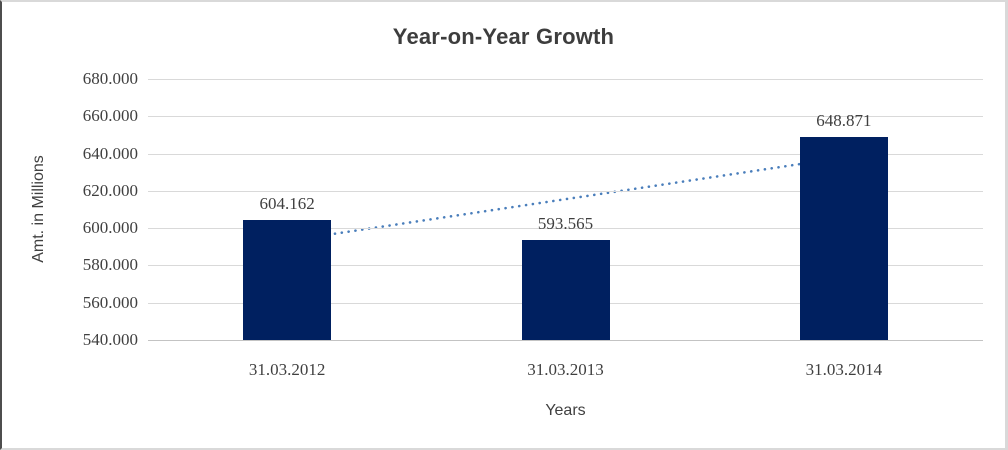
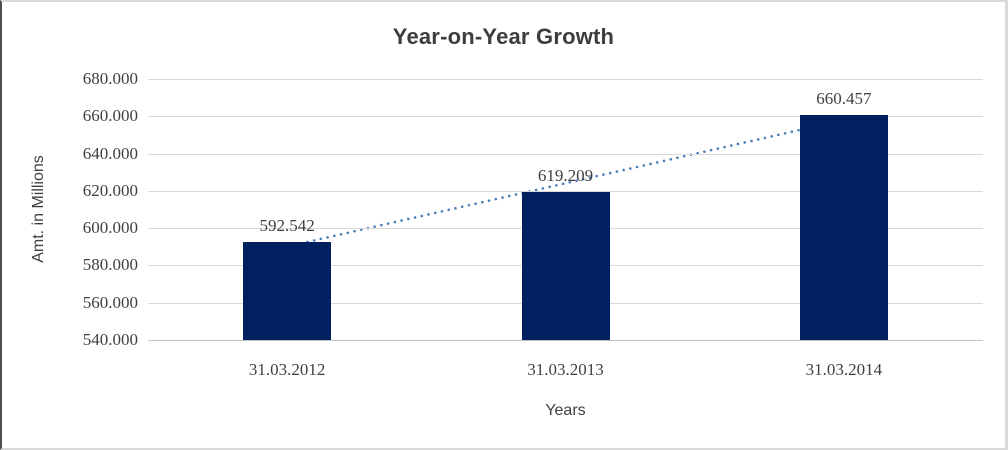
31.03.2012: 604.162 -> 592.542
31.03.2013: 593.565 -> 619.209
31.03.2014: 648.871 -> 660.457
